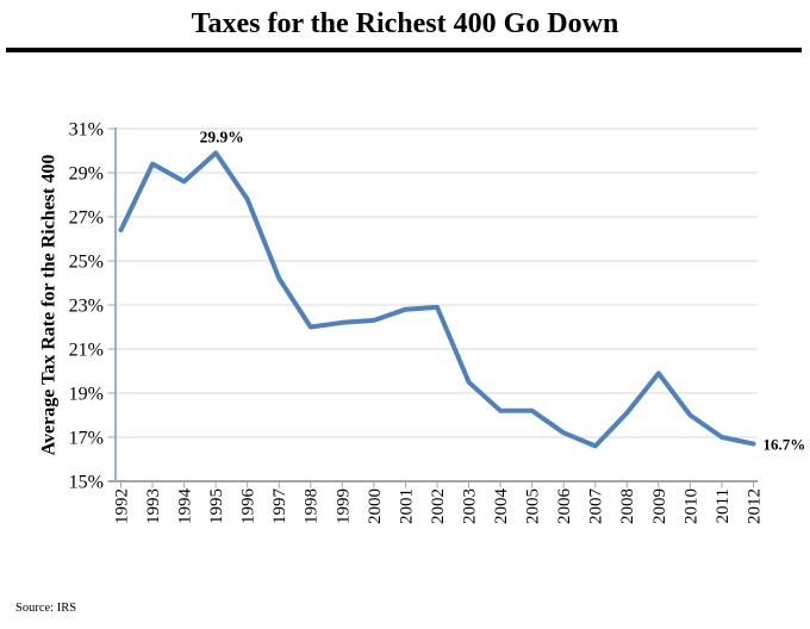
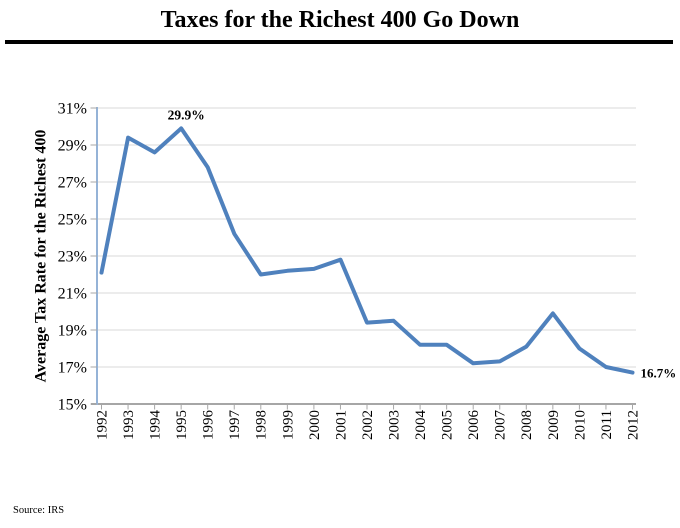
1992: 26.4% -> 22.1%
2002: 22.9% -> 19.4%
2007: 16.6% -> 17.3%
